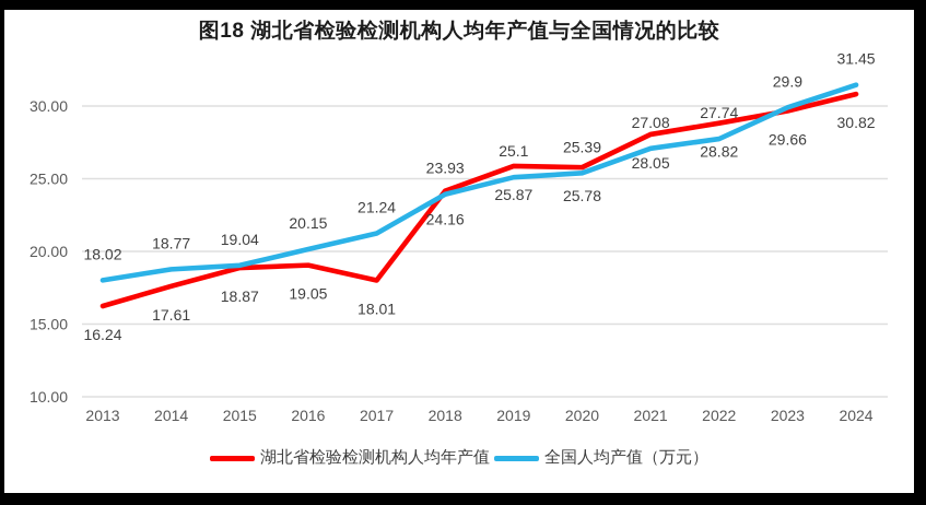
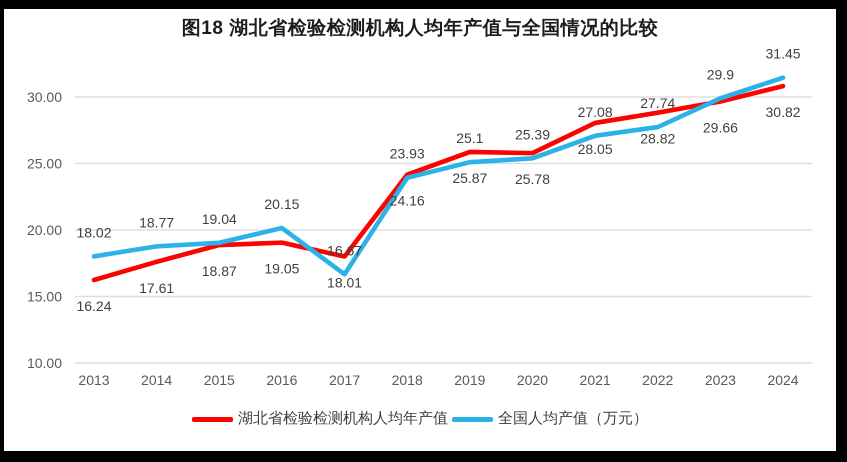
全国人均产值（万元）/2017: 21.24 -> 16.67
